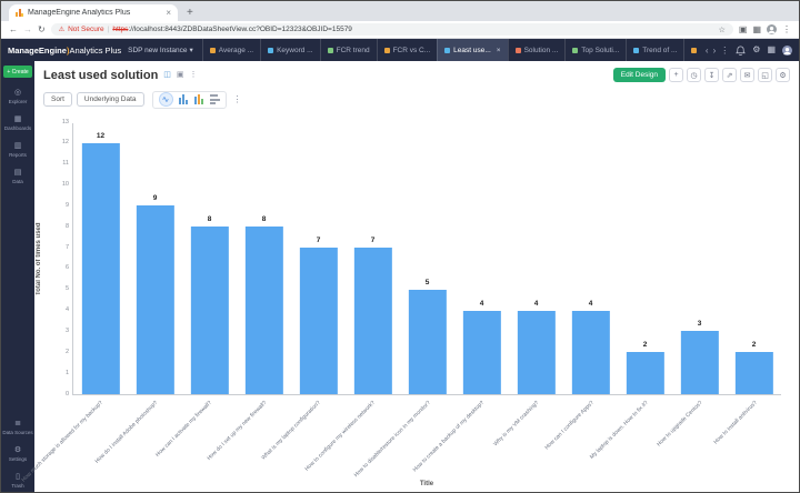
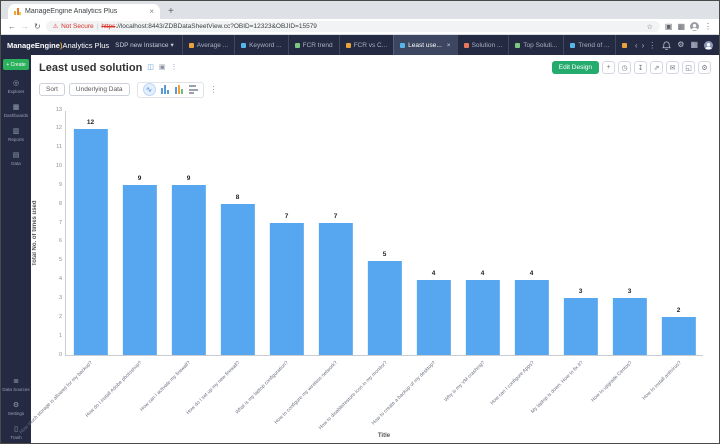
How can I activate my firewall?: 8 -> 9
My laptop is down. How to fix it?: 2 -> 3
